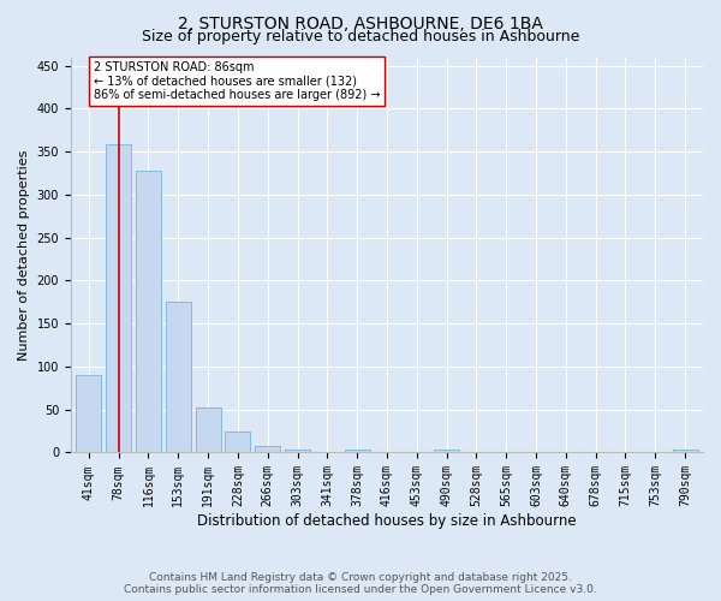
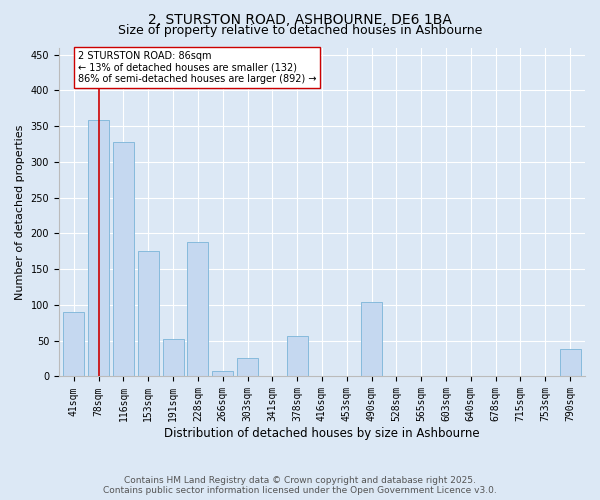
228sqm: 25 -> 188
303sqm: 4 -> 26
378sqm: 3 -> 56
490sqm: 3 -> 104
790sqm: 3 -> 38
